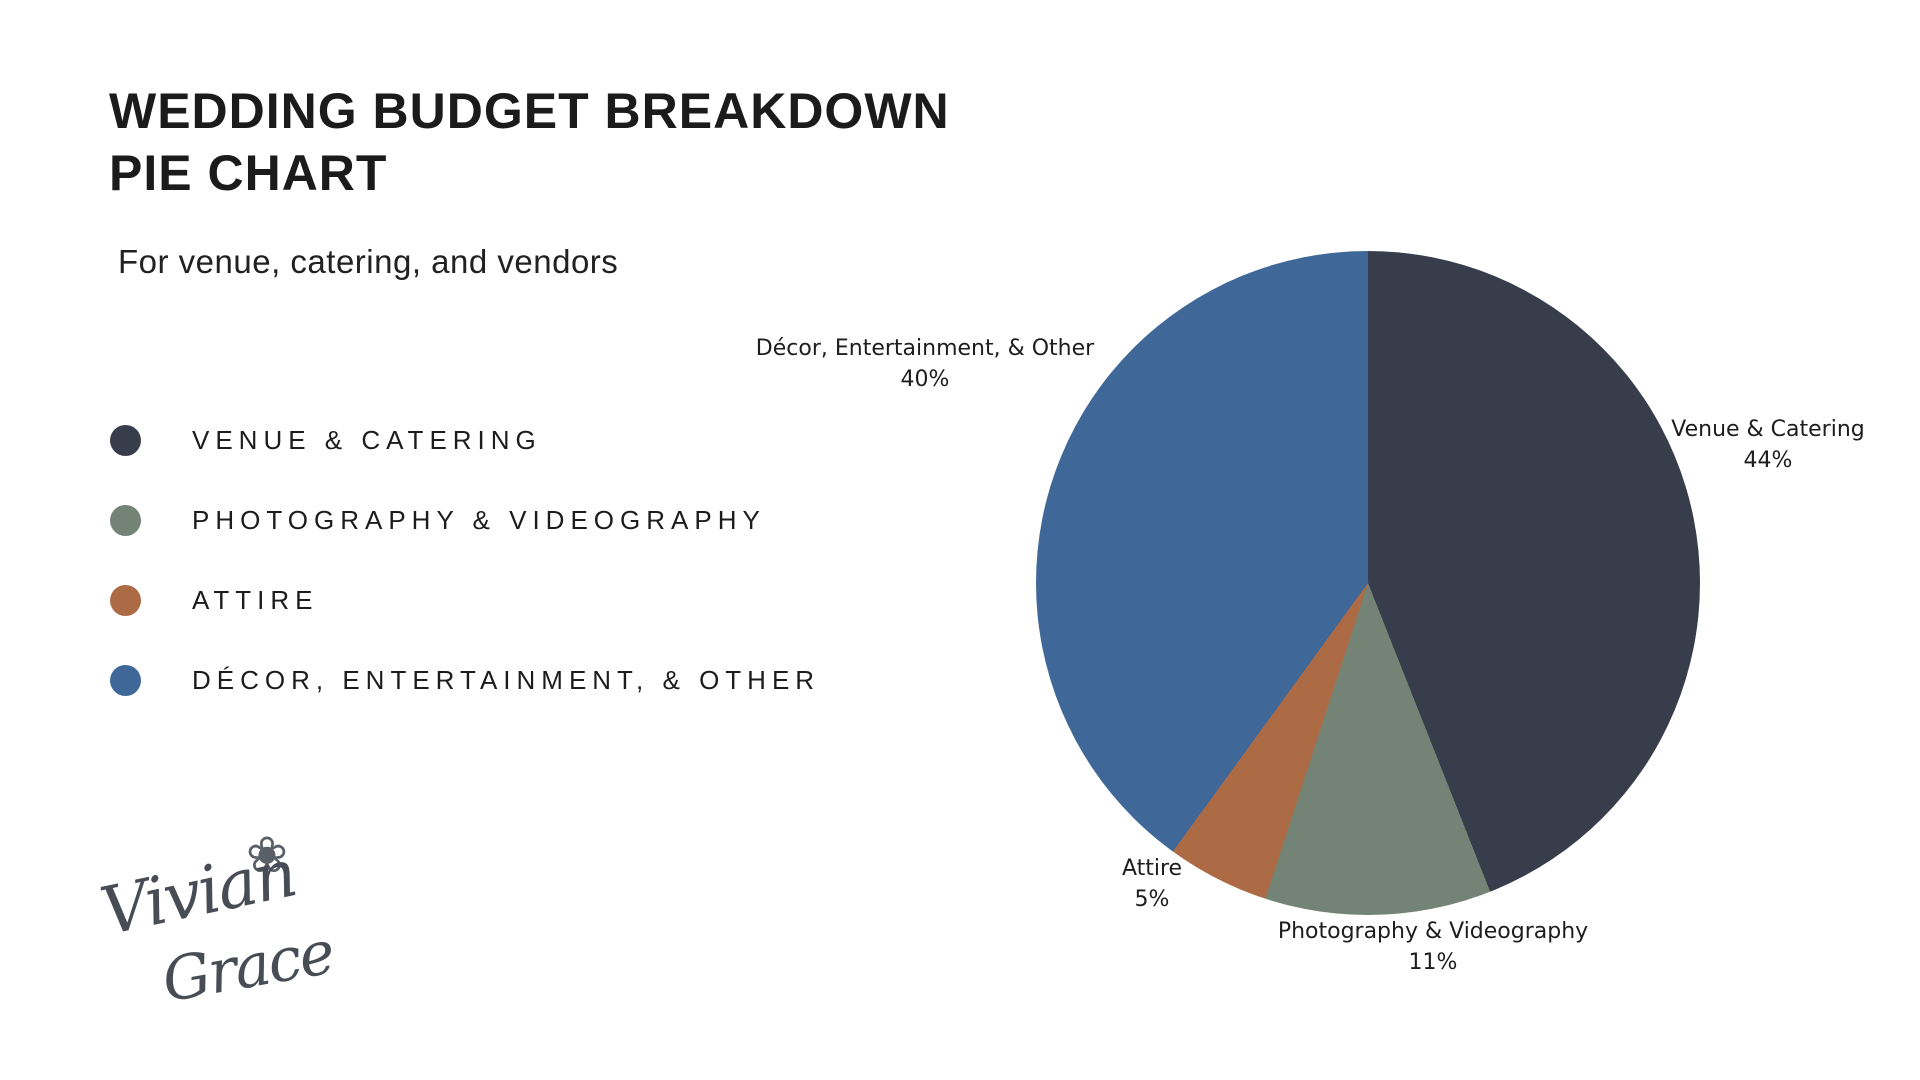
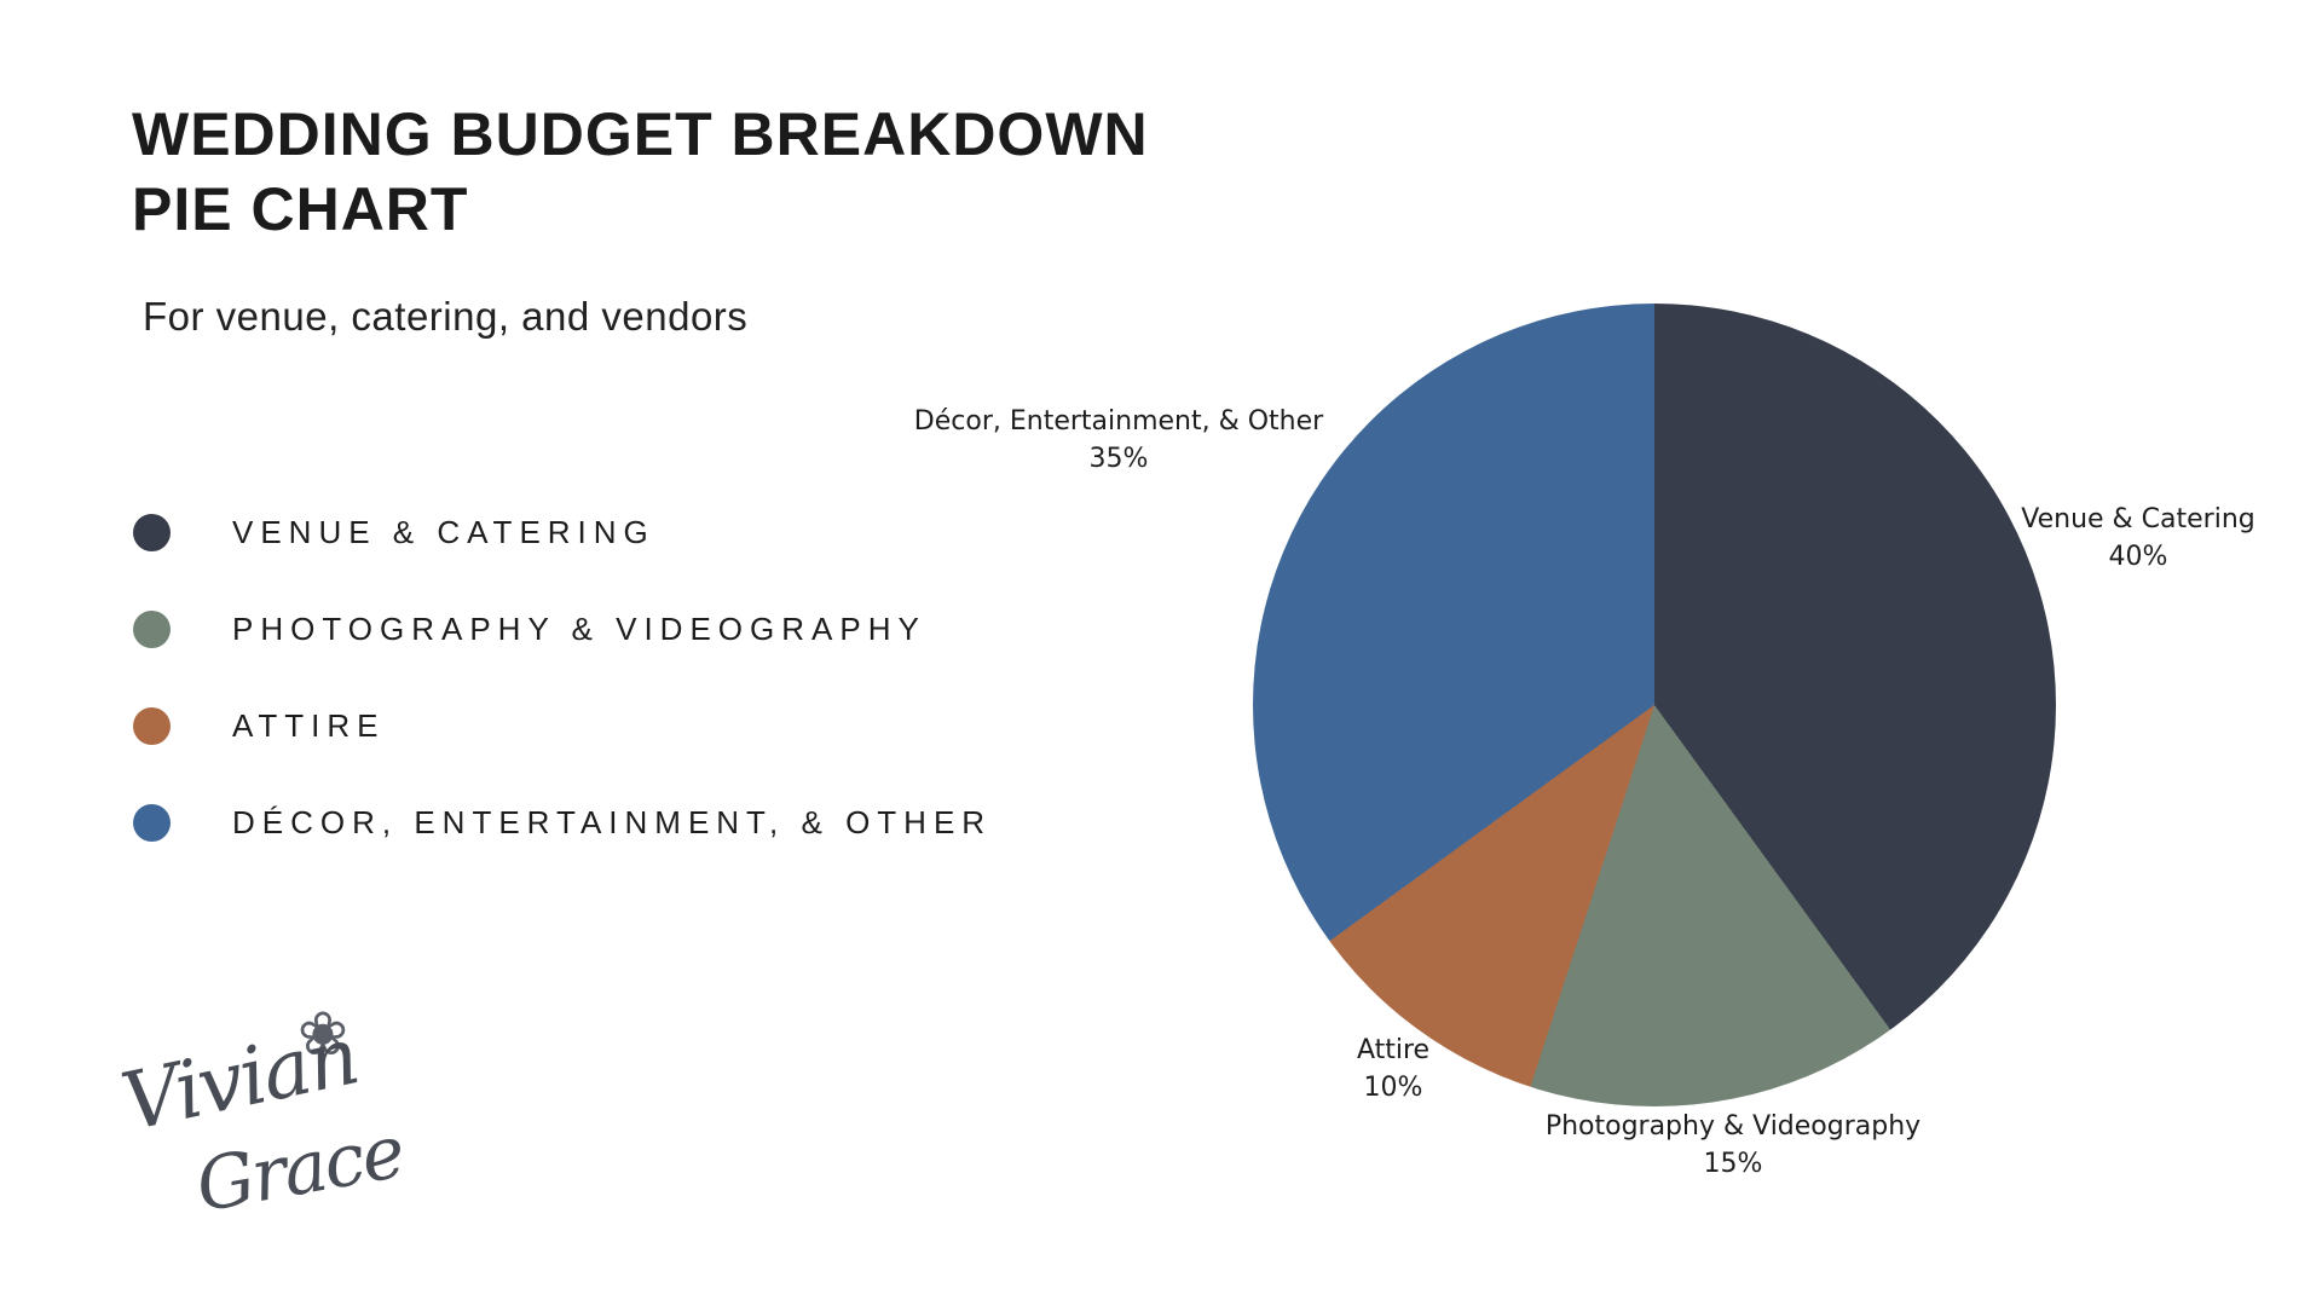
Venue & Catering: 44% -> 40%
Photography & Videography: 11% -> 15%
Attire: 5% -> 10%
Décor, Entertainment, & Other: 40% -> 35%
